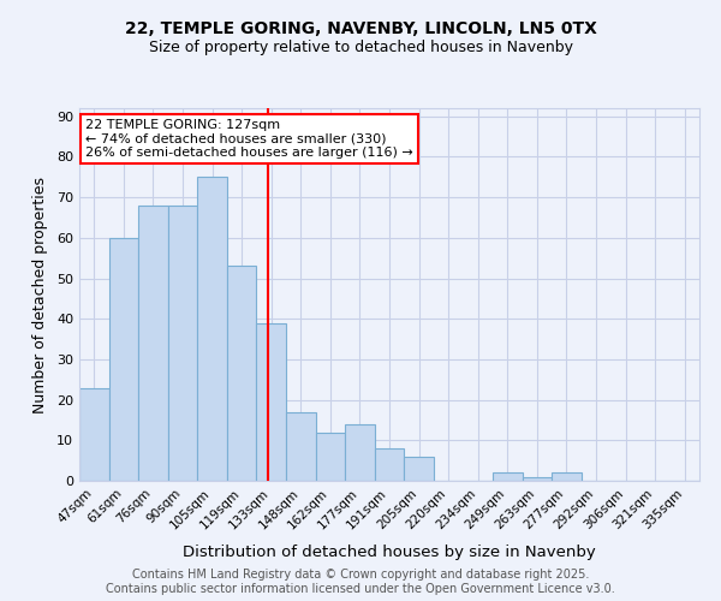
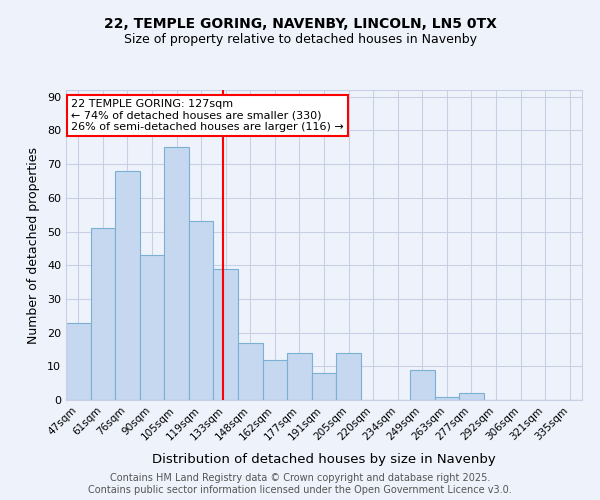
61sqm: 60 -> 51
90sqm: 68 -> 43
205sqm: 6 -> 14
249sqm: 2 -> 9
